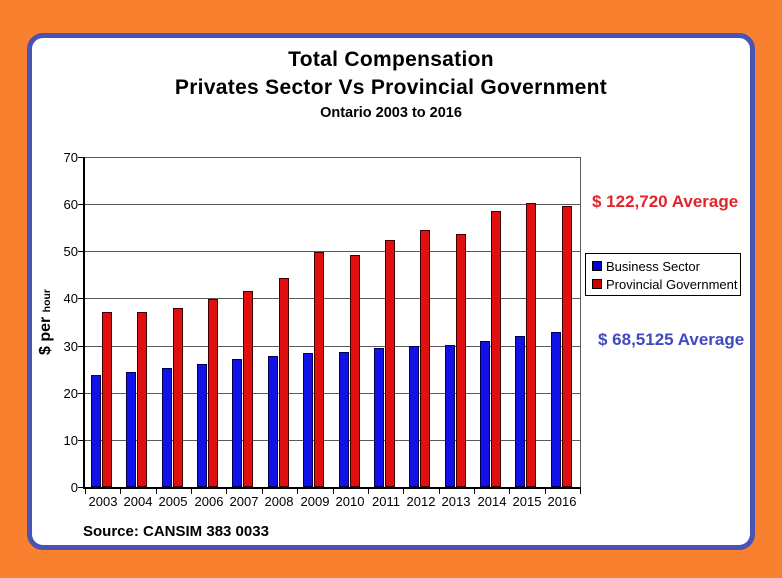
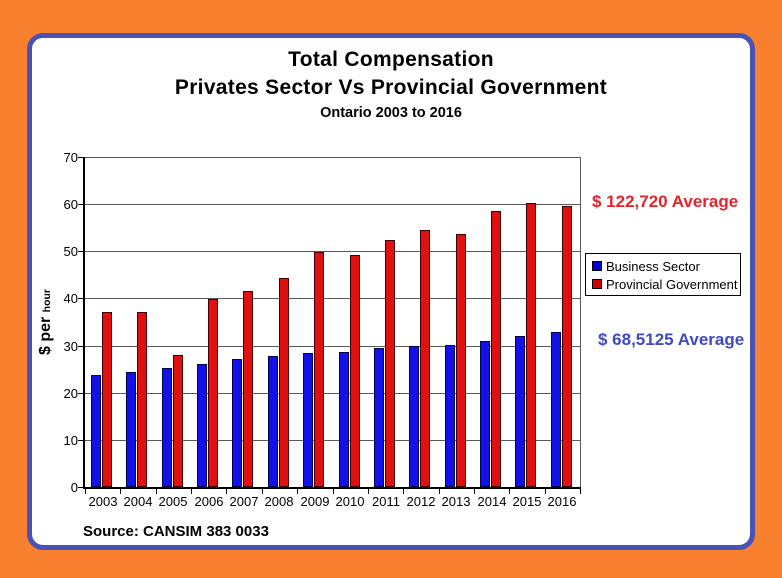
Provincial Government/2005: 38 -> 28
